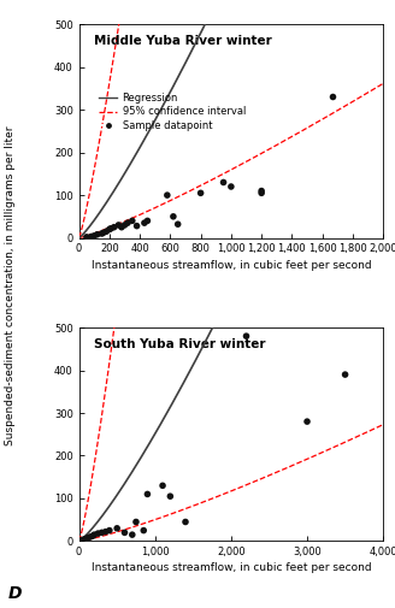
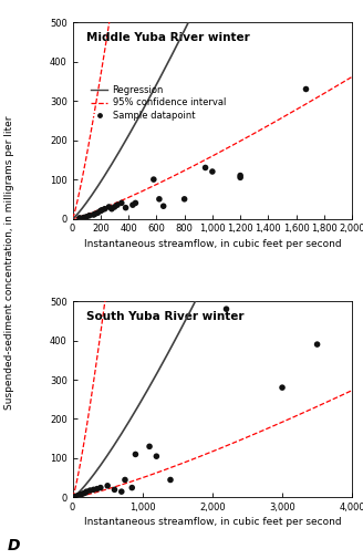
Middle Yuba River winter/Sample datapoint/800: 105 -> 50
